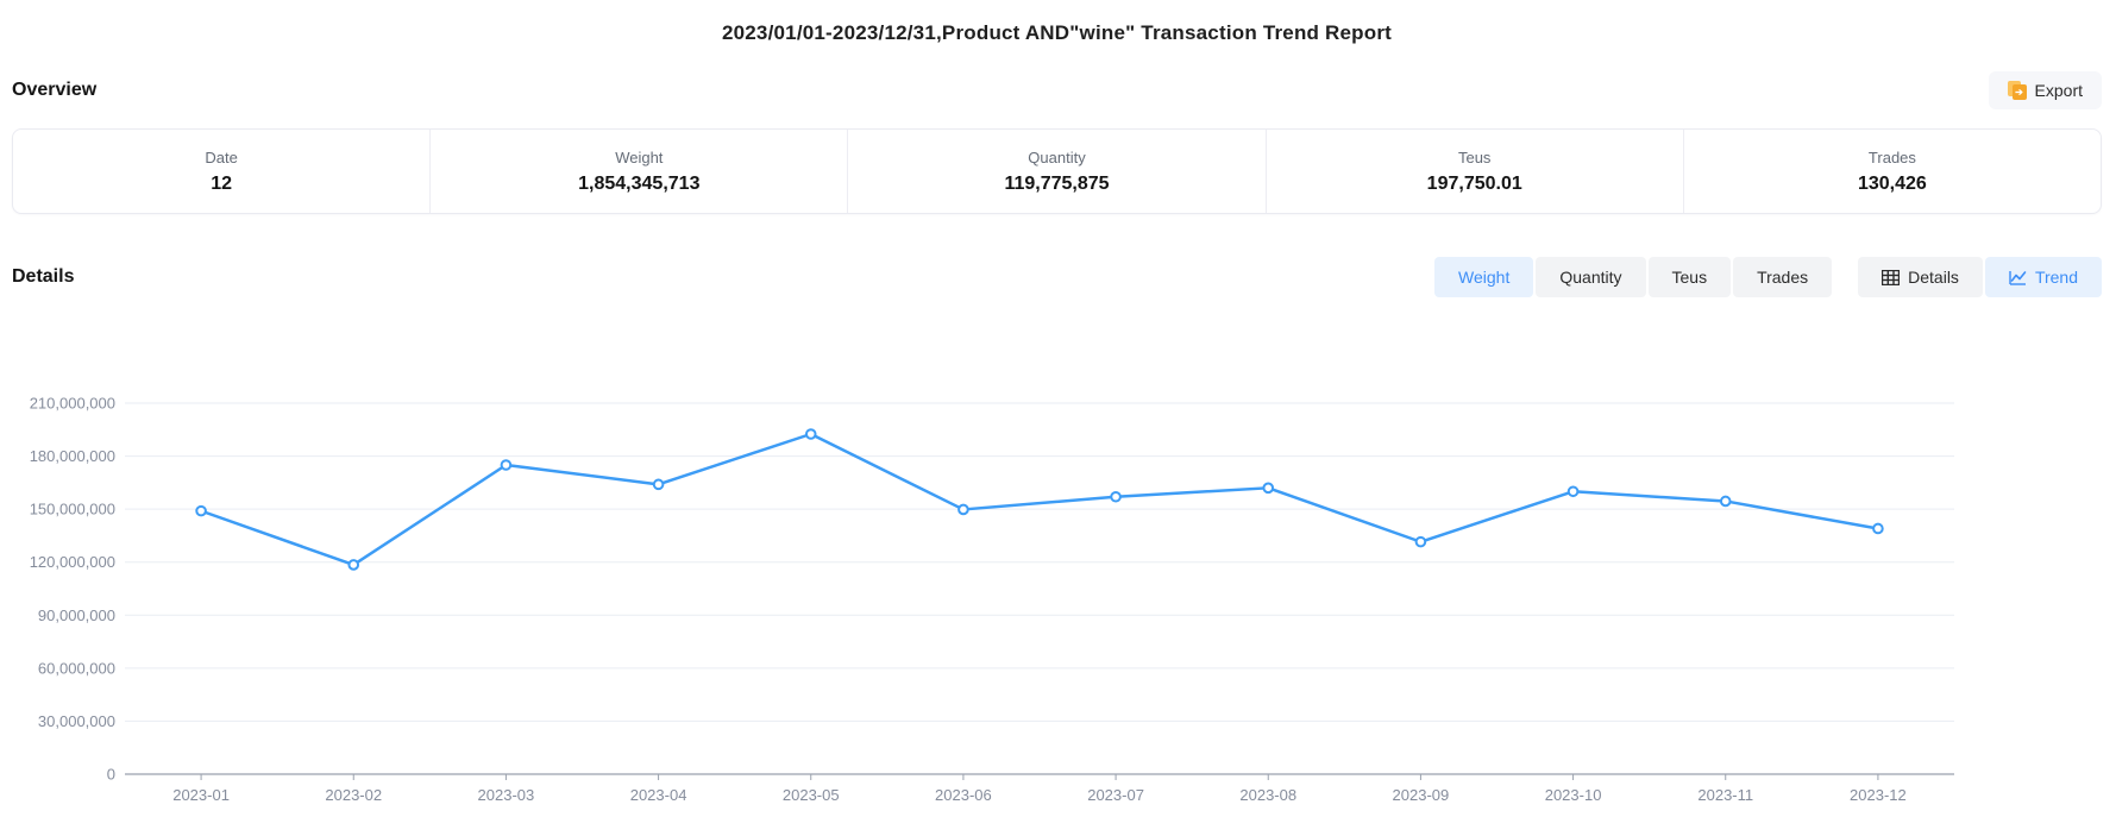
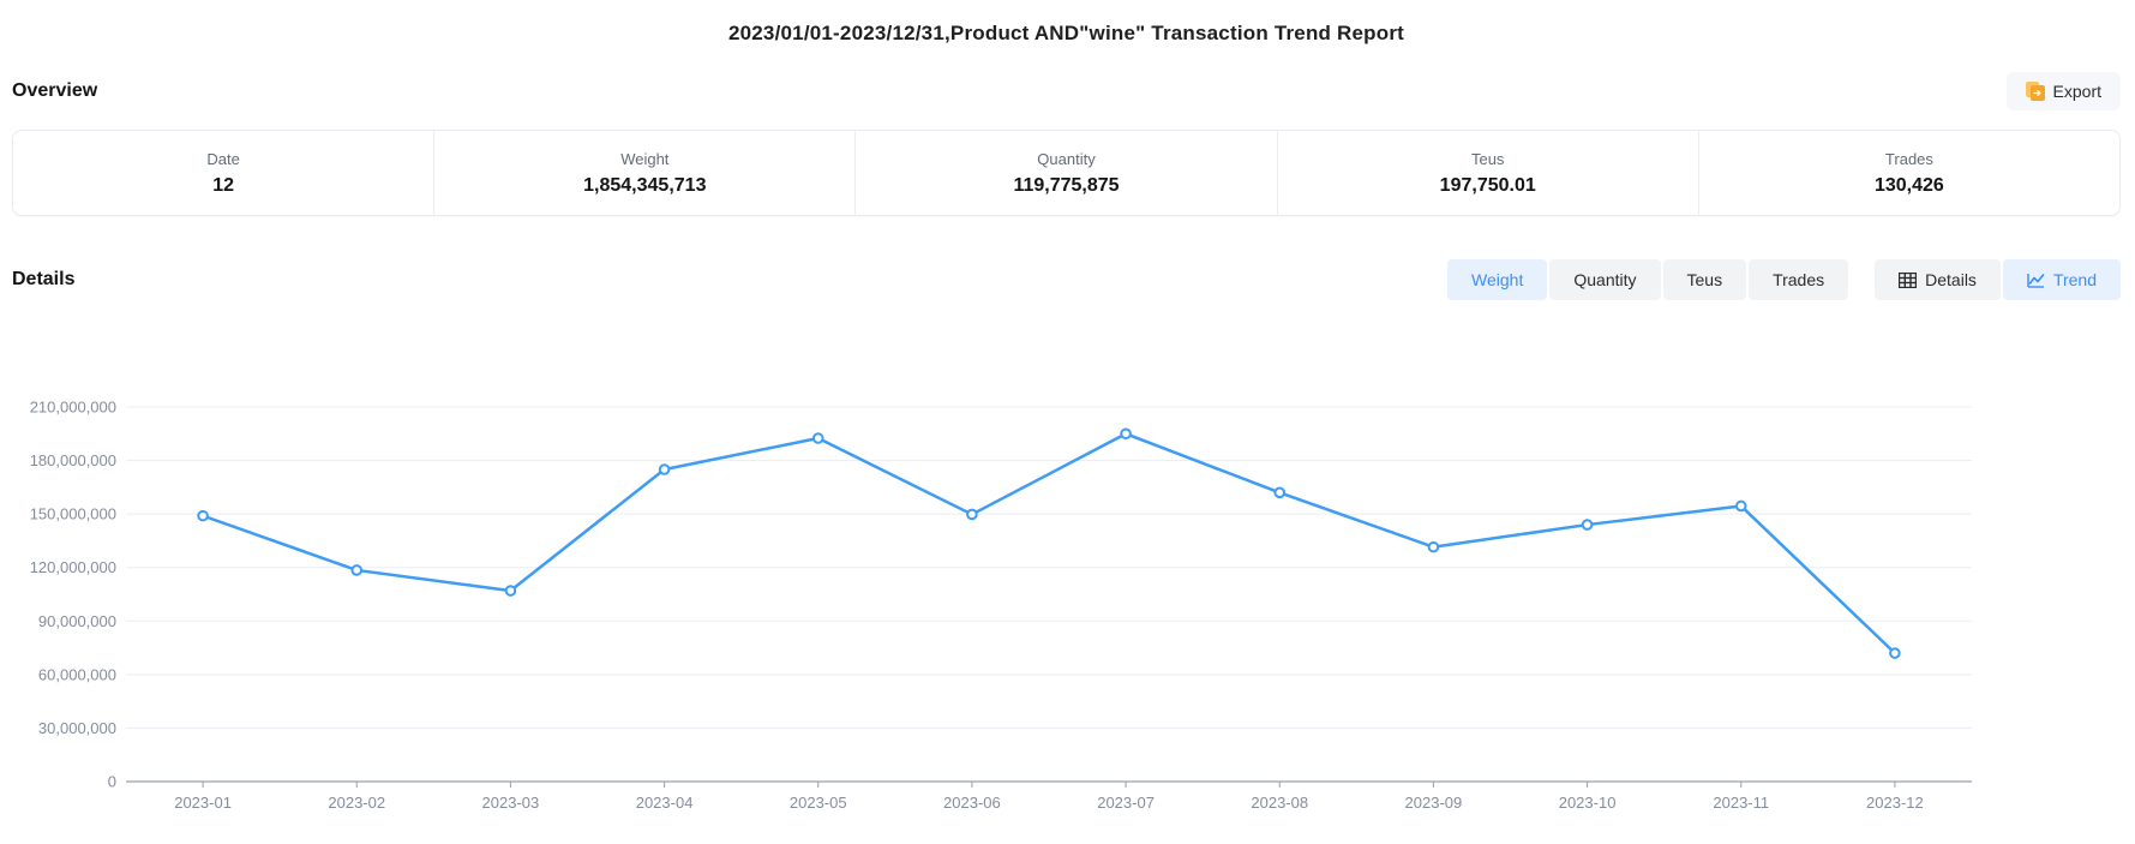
2023-03: 175000000 -> 107000000
2023-04: 164000000 -> 175000000
2023-07: 157000000 -> 195000000
2023-10: 160000000 -> 144000000
2023-12: 139000000 -> 72000000
